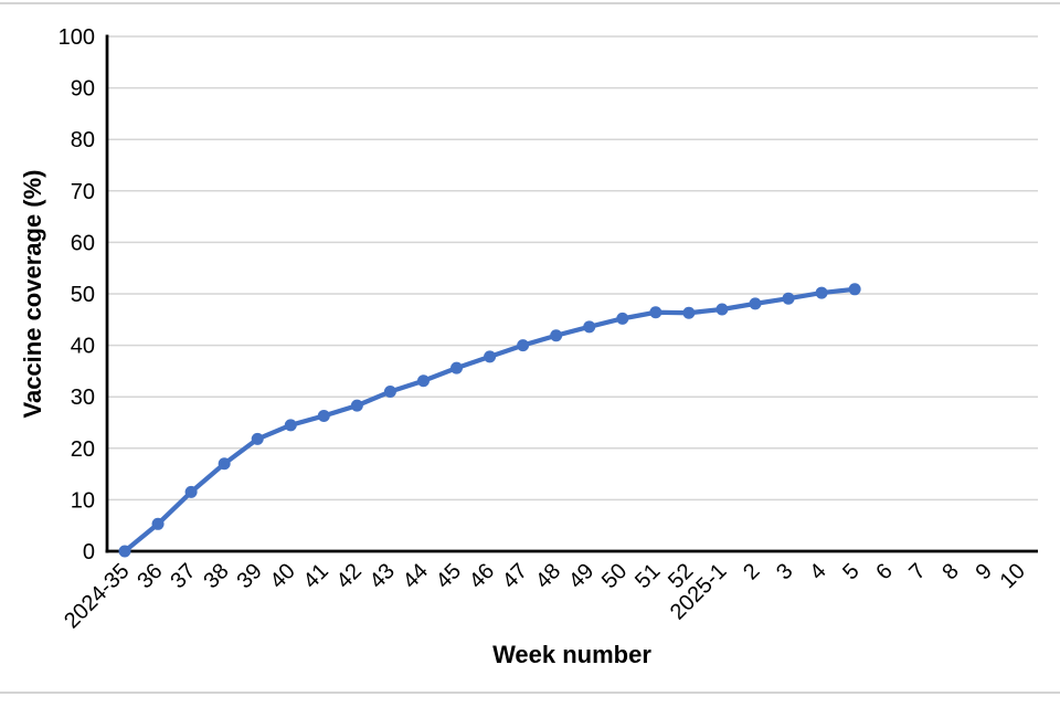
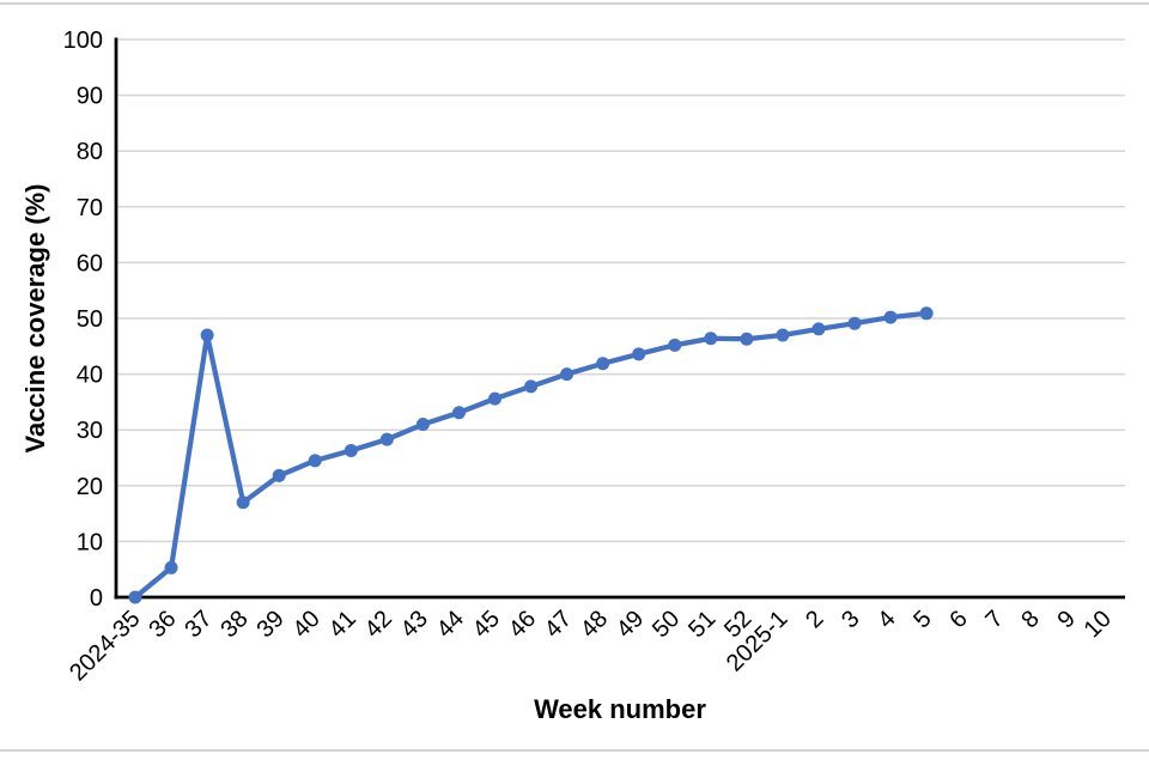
37: 12 -> 47
